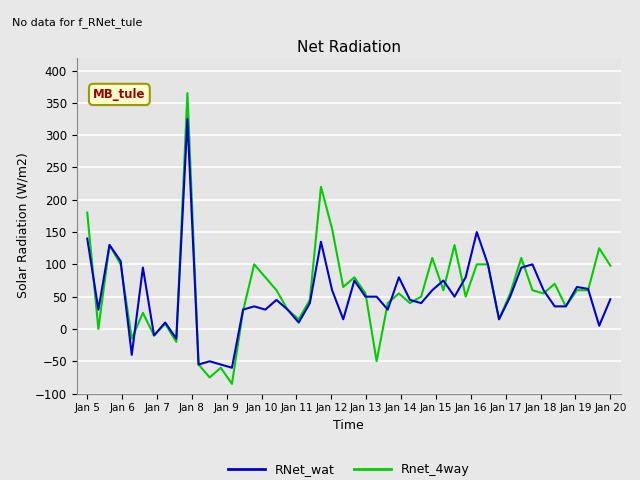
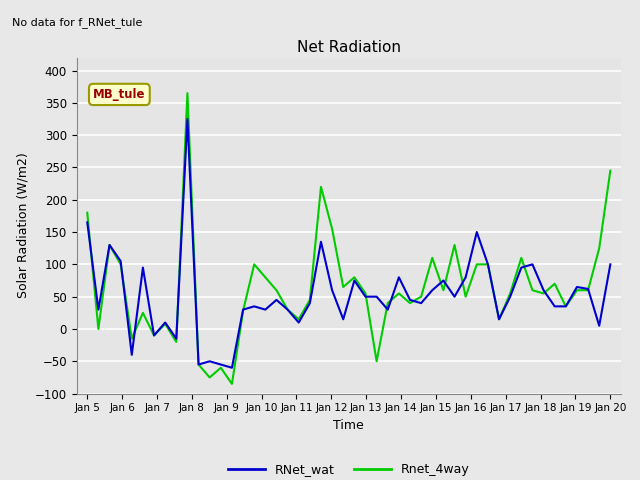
RNet_wat/Jan 5: 140 -> 165
RNet_wat/Jan 20: 46 -> 100
Rnet_4way/Jan 20: 98 -> 245
